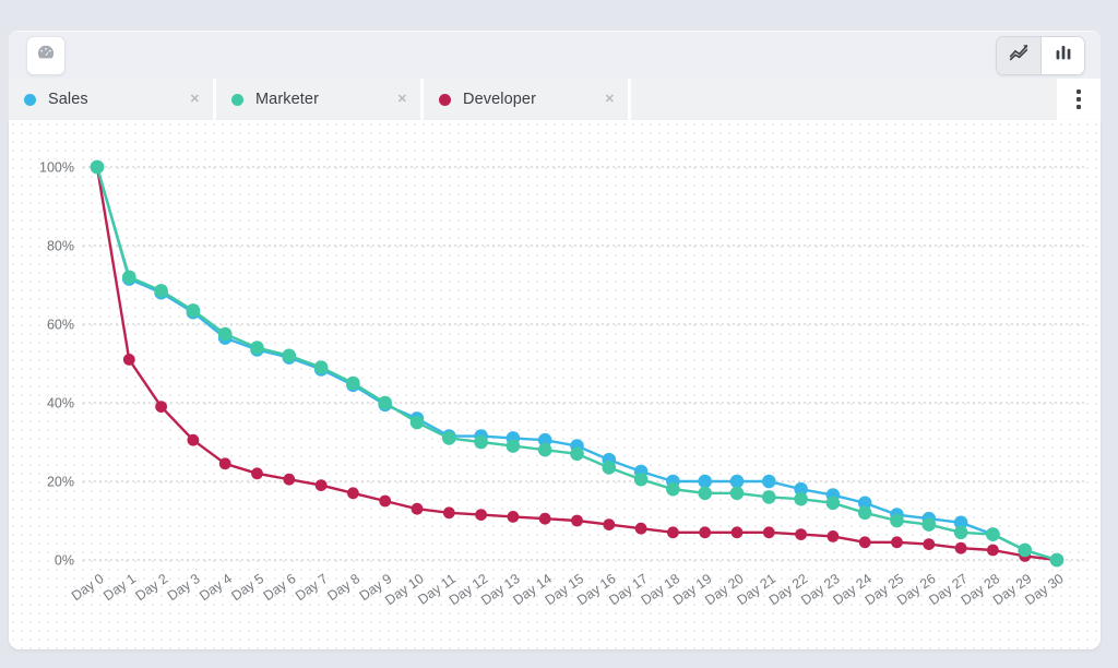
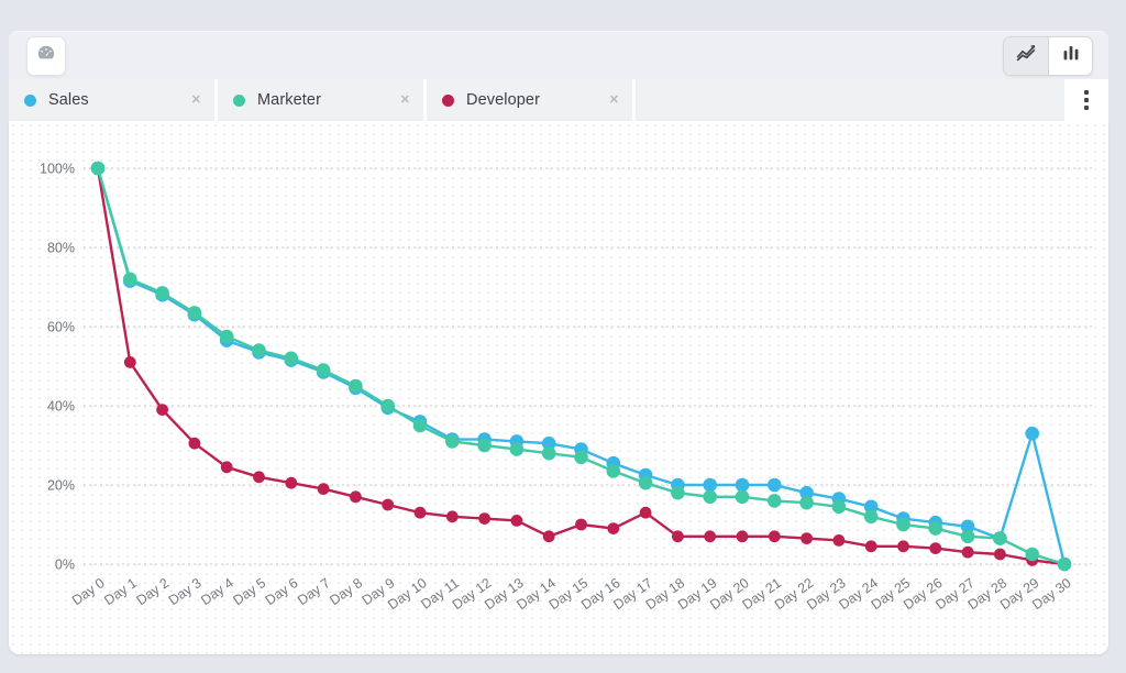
Developer/Day 14: 10% -> 7%
Developer/Day 17: 8% -> 13%
Sales/Day 29: 2% -> 33%
